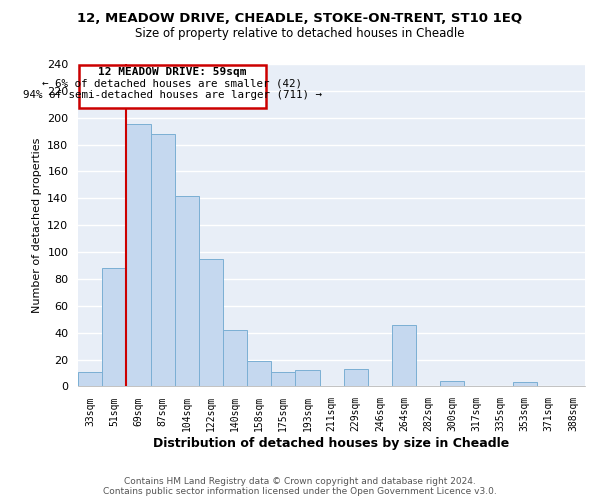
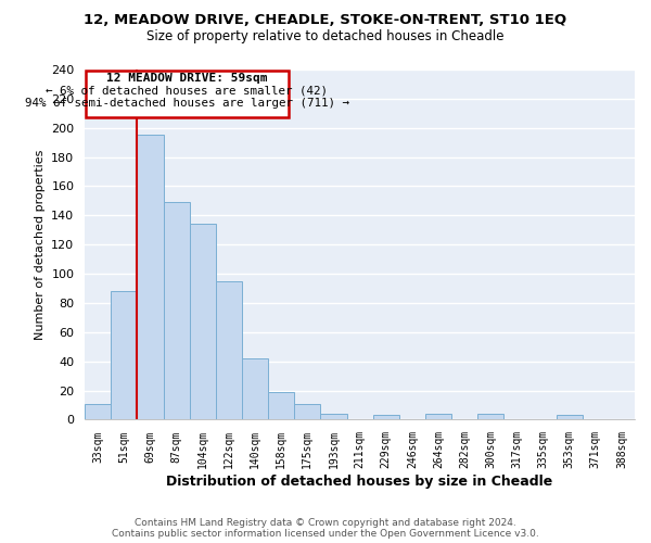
87sqm: 188 -> 149
104sqm: 142 -> 134
193sqm: 12 -> 4
229sqm: 13 -> 3
264sqm: 46 -> 4
